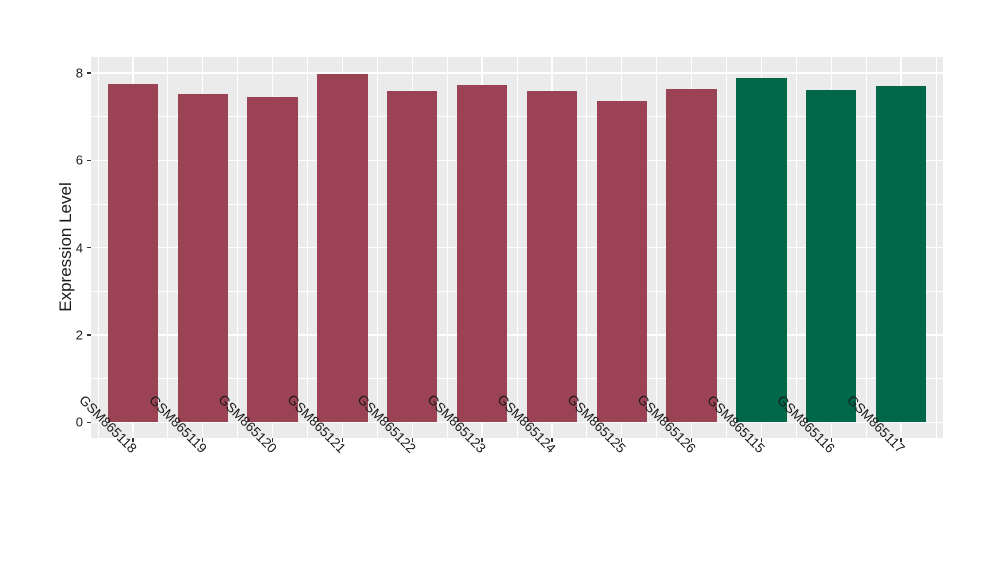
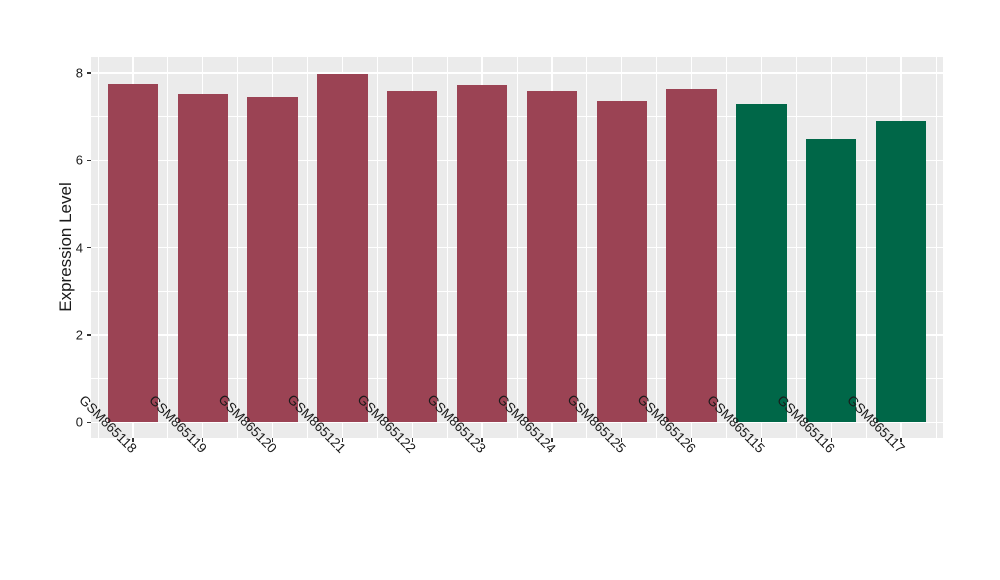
GSM865115: 7.9 -> 7.3
GSM865116: 7.6 -> 6.5
GSM865117: 7.7 -> 6.9
